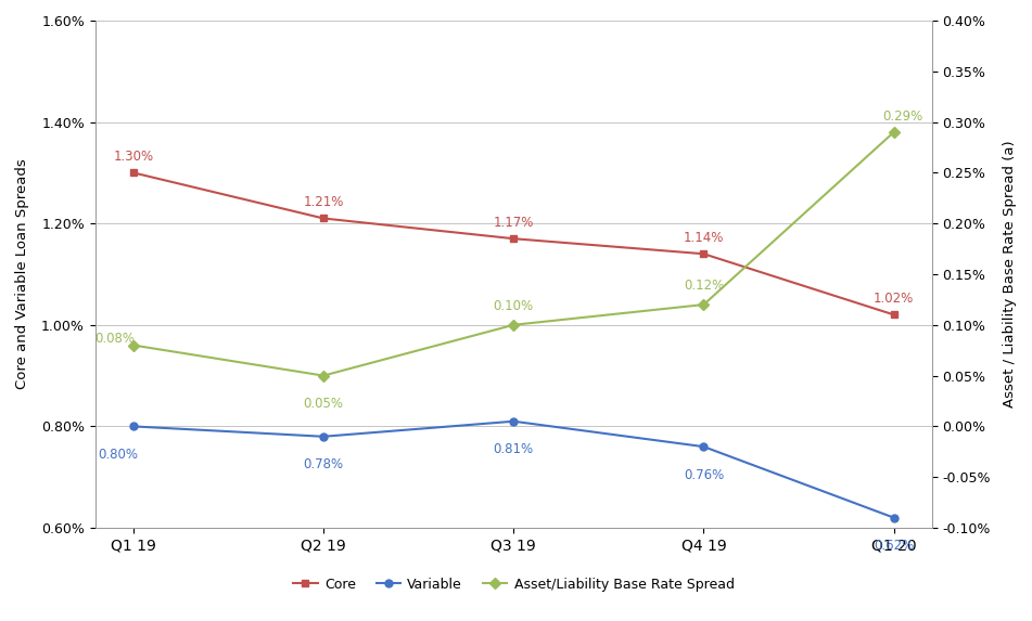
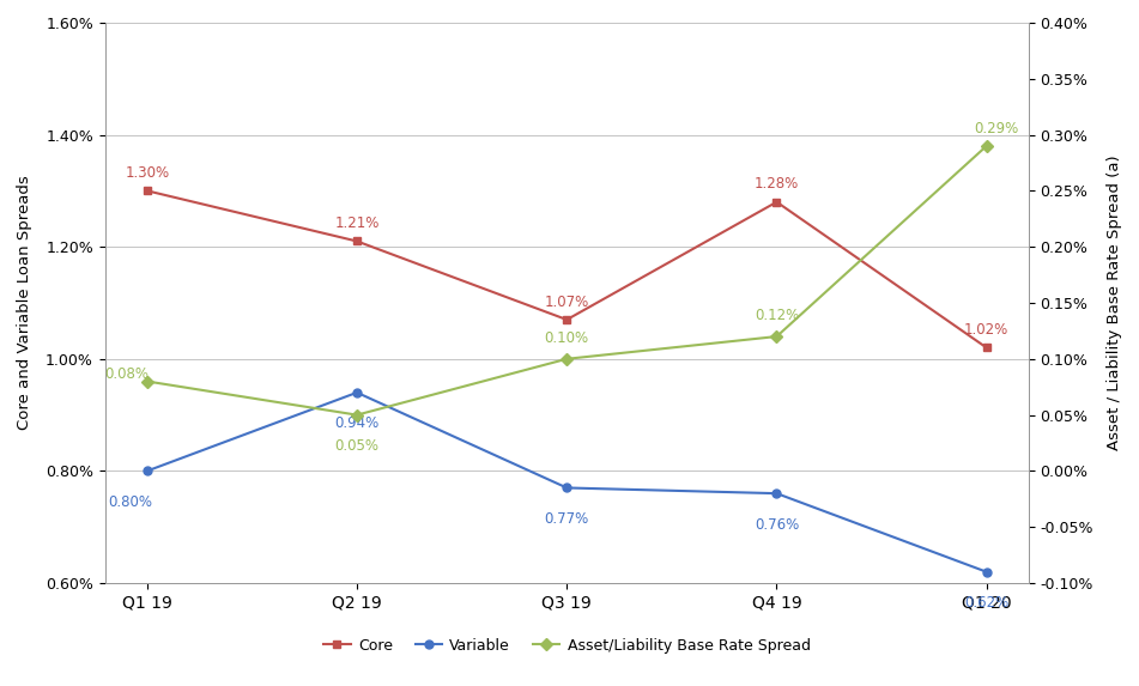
Variable/Q2 19: 0.78% -> 0.94%
Core/Q3 19: 1.17% -> 1.07%
Variable/Q3 19: 0.81% -> 0.77%
Core/Q4 19: 1.14% -> 1.28%
